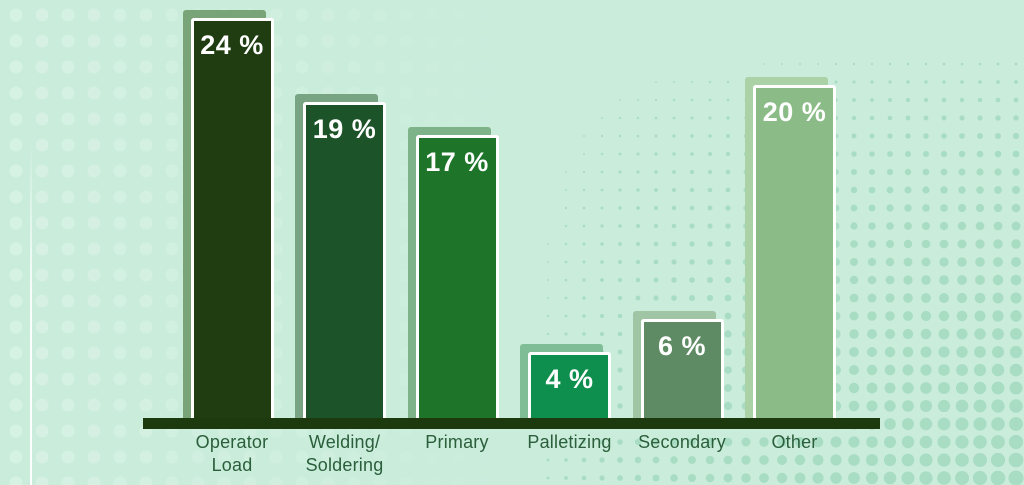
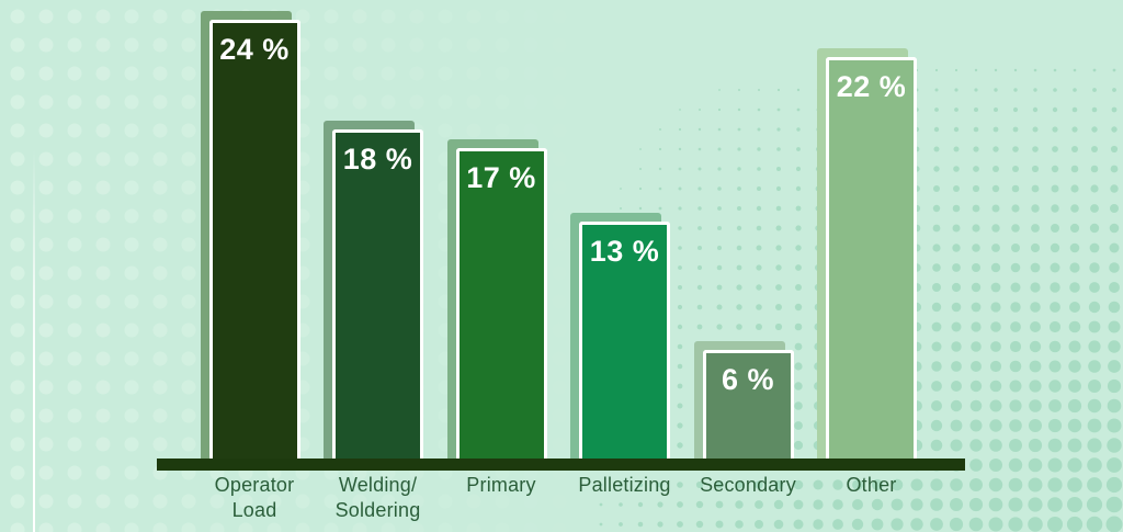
Welding/ Soldering: 19 -> 18
Palletizing: 4 -> 13
Other: 20 -> 22
